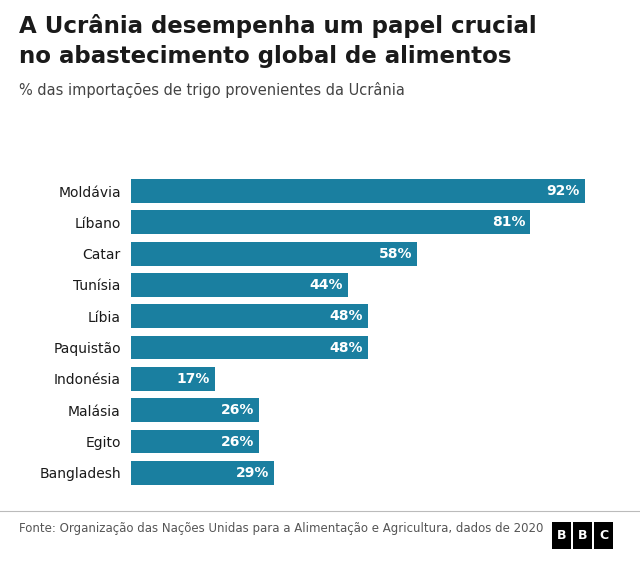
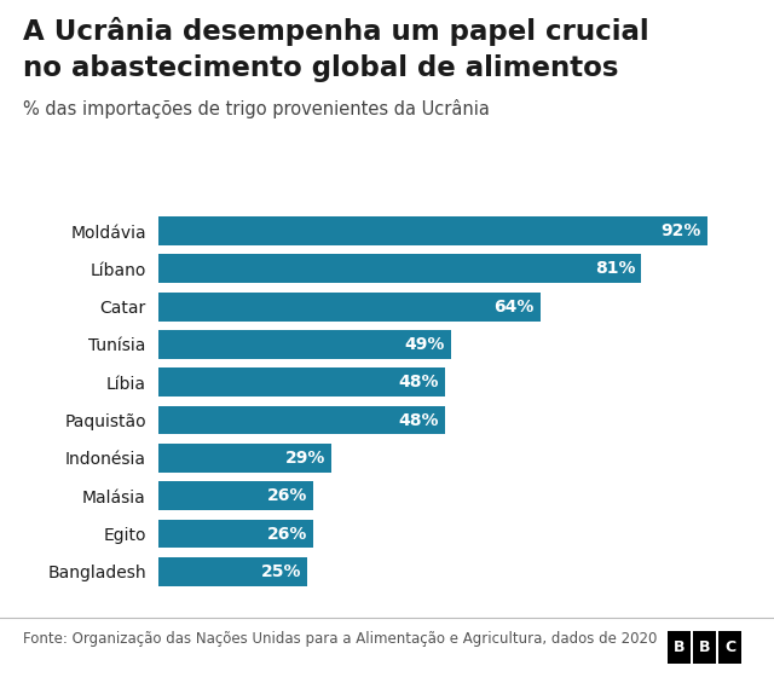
Catar: 58% -> 64%
Tunísia: 44% -> 49%
Indonésia: 17% -> 29%
Bangladesh: 29% -> 25%
